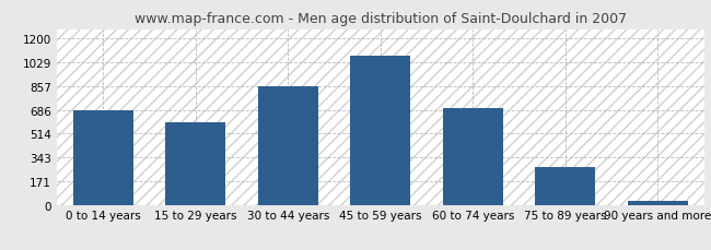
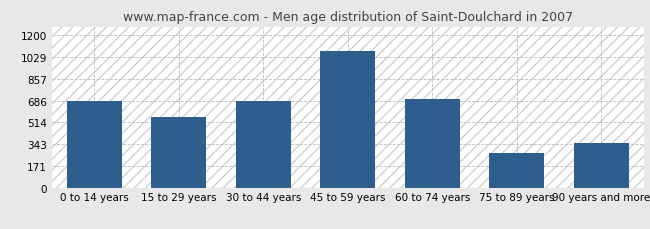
15 to 29 years: 600 -> 560
30 to 44 years: 860 -> 680
90 years and more: 30 -> 350
